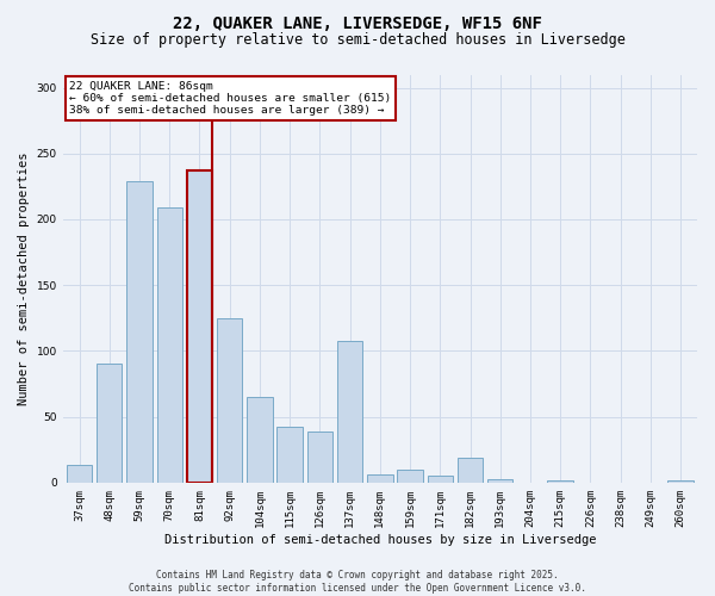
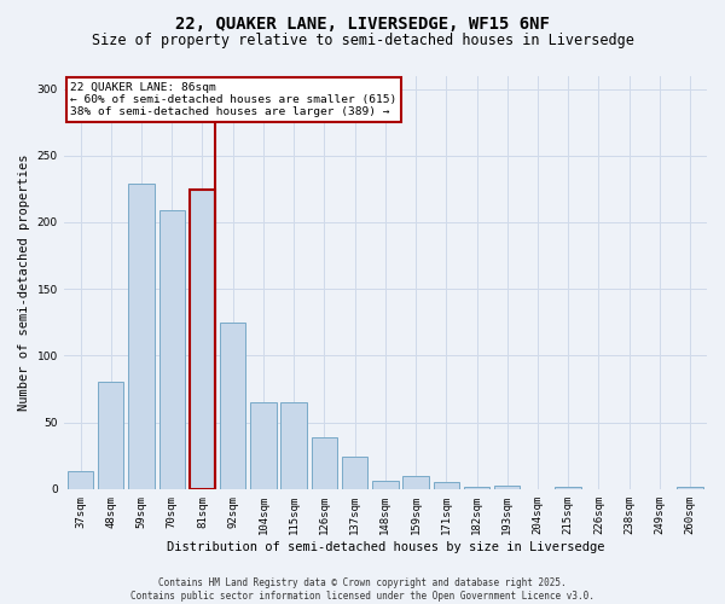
48sqm: 90 -> 80
81sqm: 237 -> 224
115sqm: 42 -> 65
137sqm: 108 -> 24
182sqm: 19 -> 2
